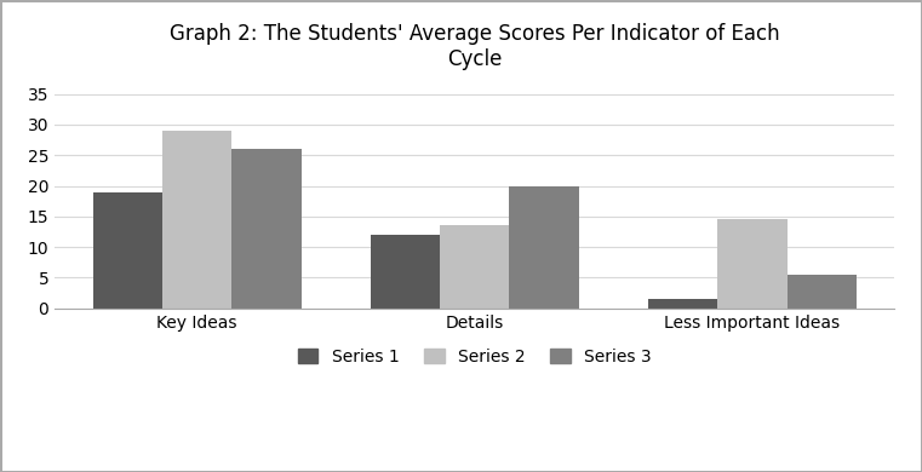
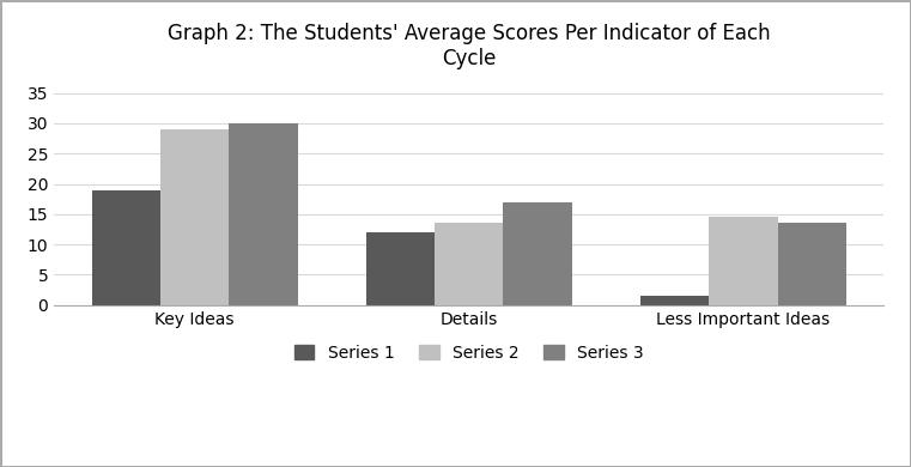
Series 3/Key Ideas: 26.0 -> 30.0
Series 3/Details: 20.0 -> 17.0
Series 3/Less Important Ideas: 5.4 -> 13.5
